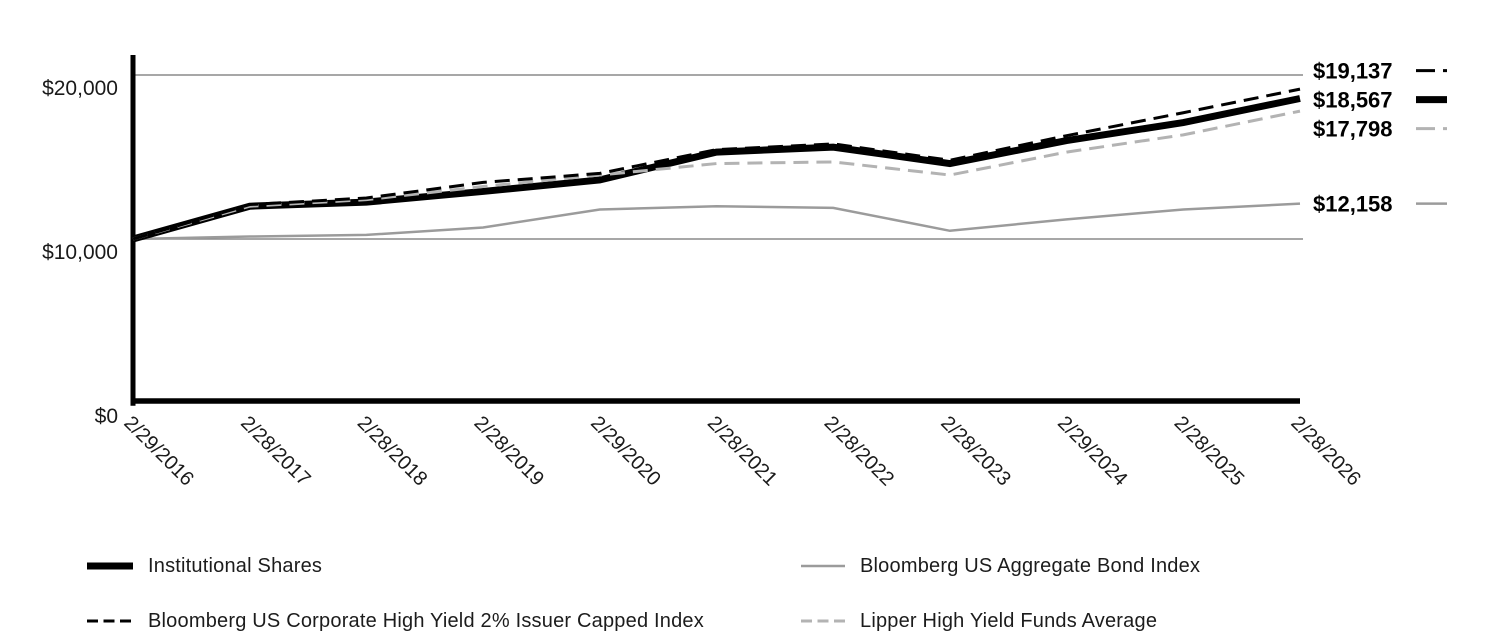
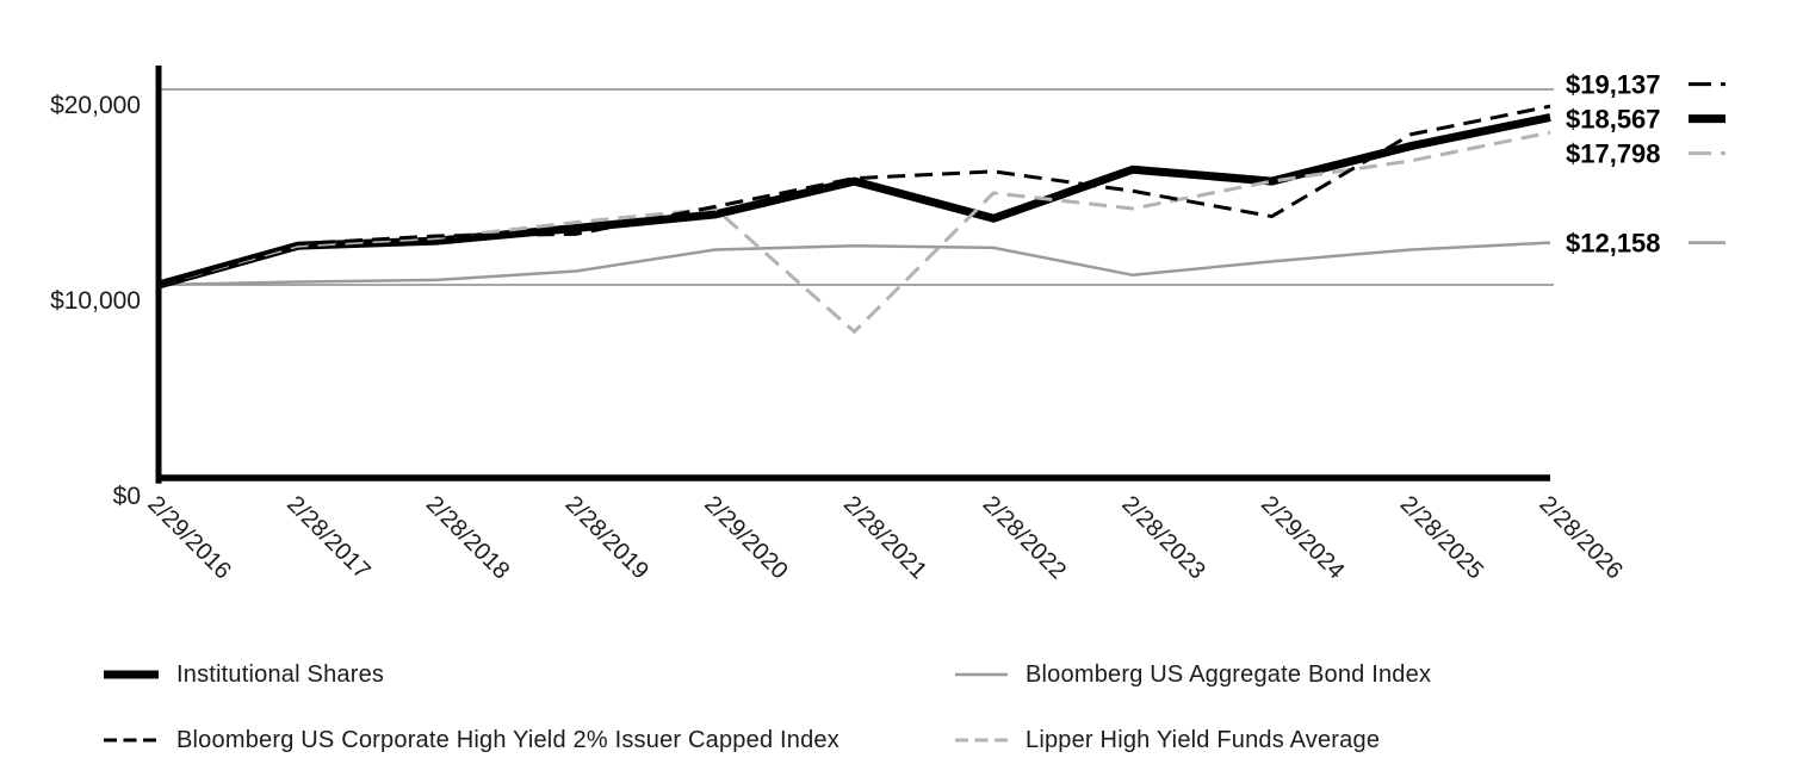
Bloomberg US Corporate High Yield 2% Issuer Capped Index/2/28/2019: $13400 -> $12600
Lipper High Yield Funds Average/2/28/2021: $14600 -> $7600
Institutional Shares/2/28/2022: $15600 -> $13400
Institutional Shares/2/28/2023: $14600 -> $15900
Institutional Shares/2/29/2024: $16000 -> $15300
Bloomberg US Corporate High Yield 2% Issuer Capped Index/2/29/2024: $16300 -> $13500
